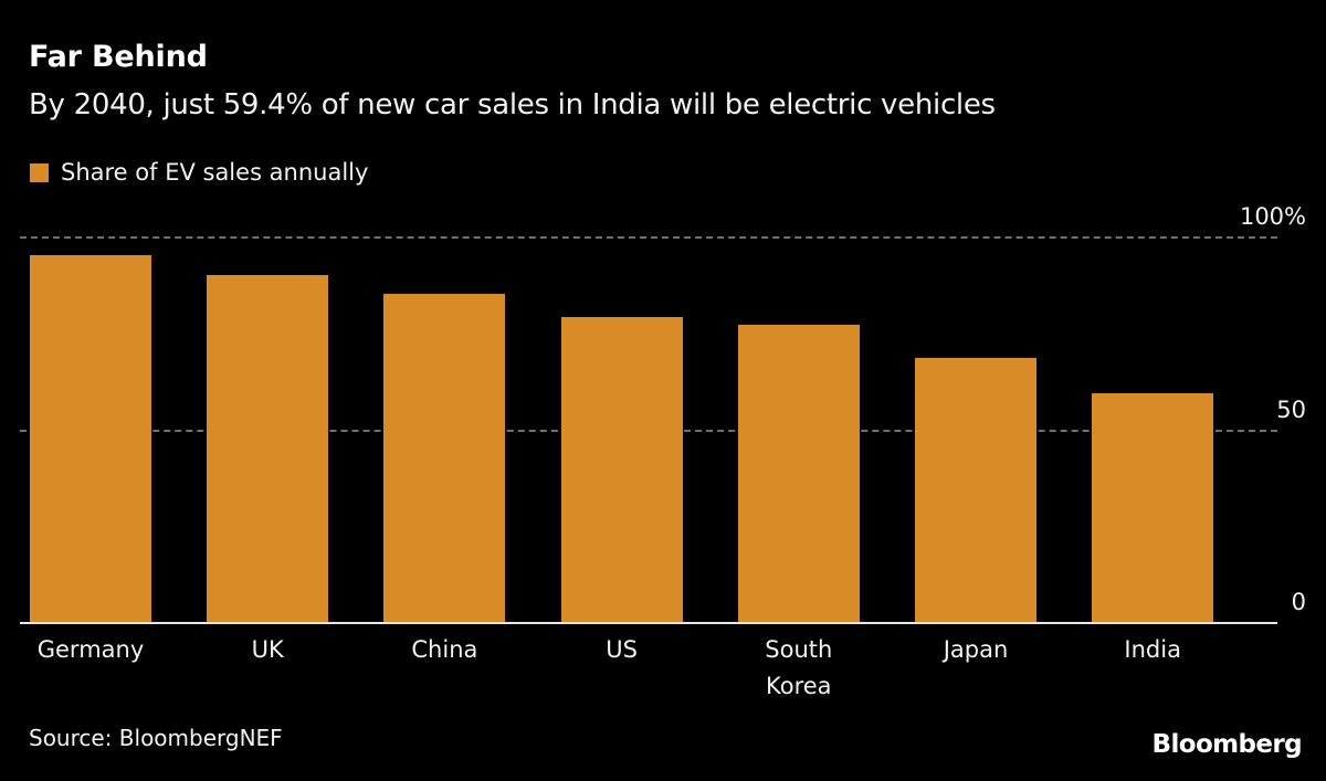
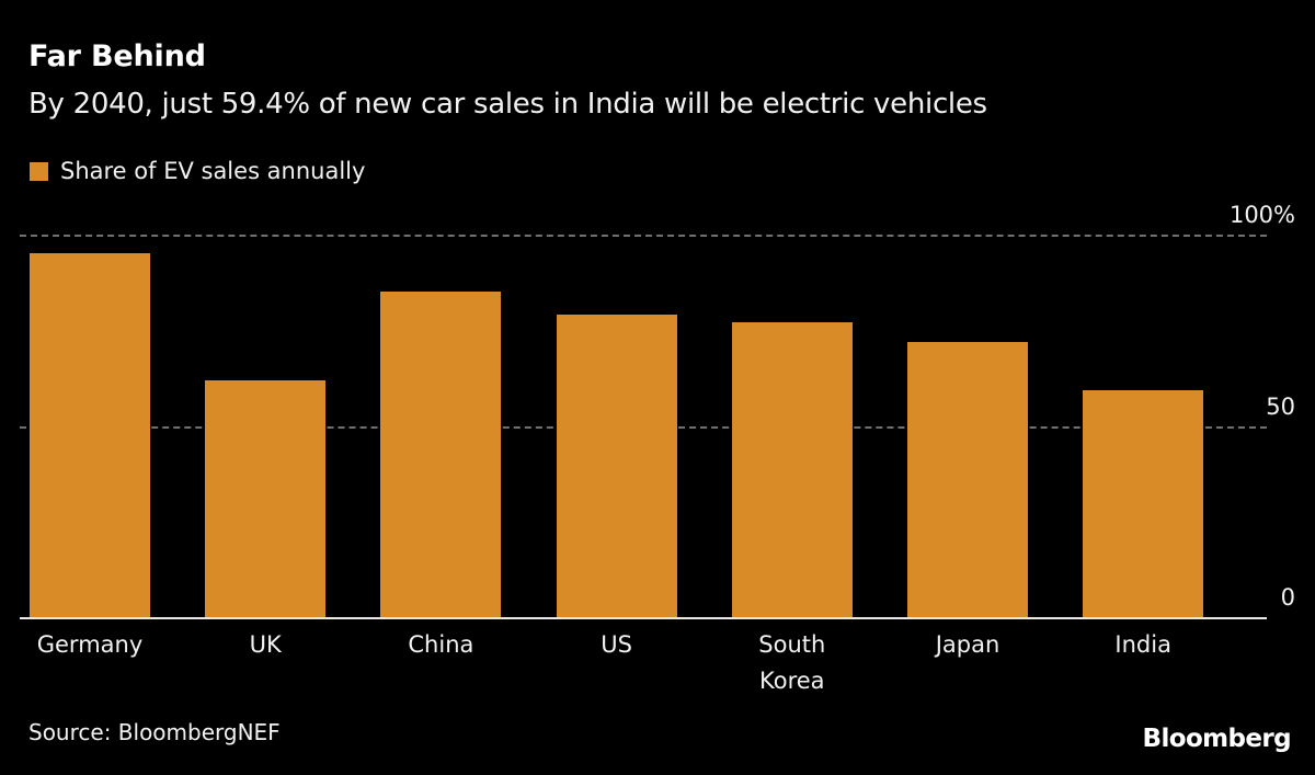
UK: 90% -> 62%
Japan: 68% -> 72%
